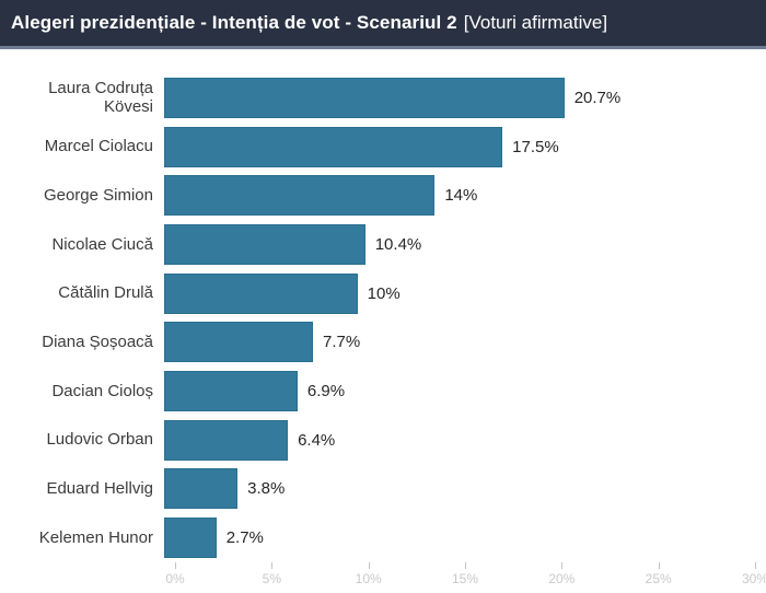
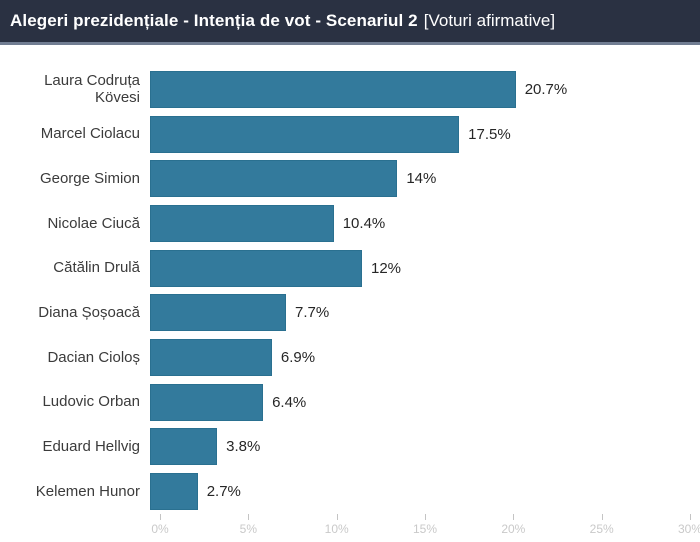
Cătălin Drulă: 10% -> 12%
